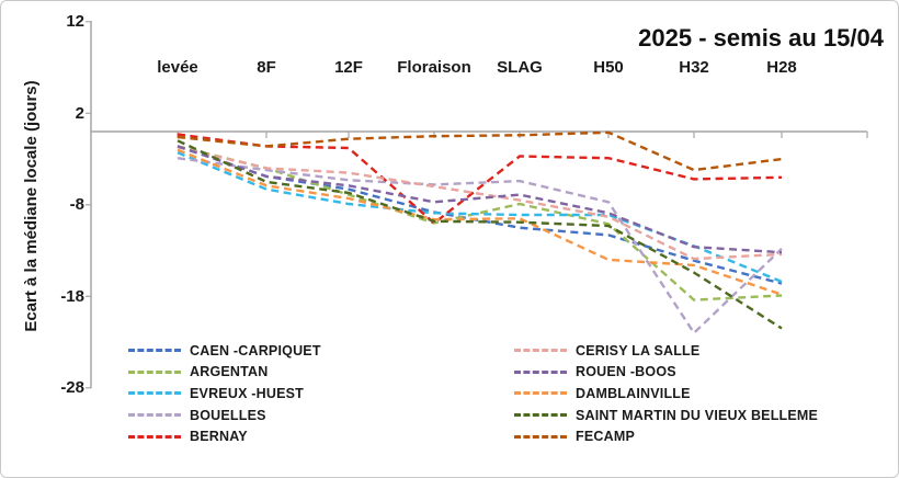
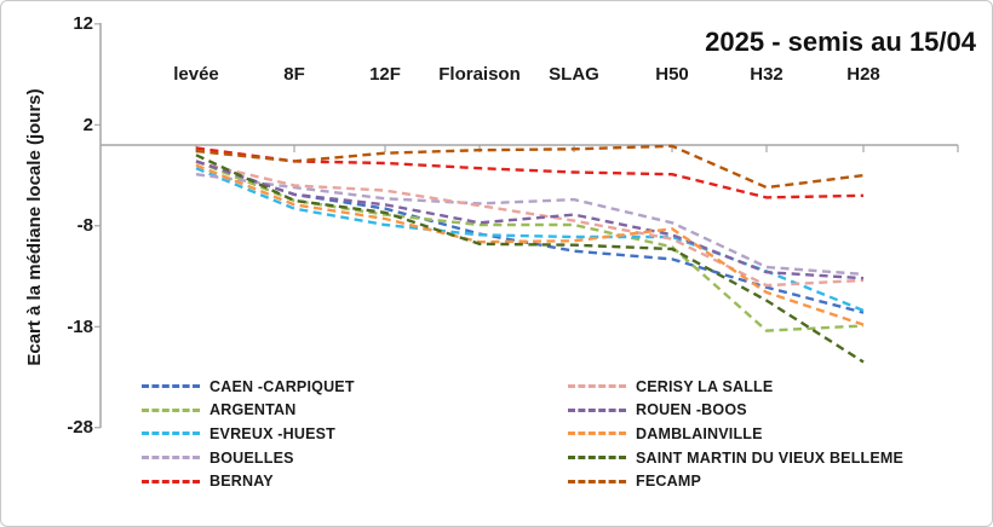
ARGENTAN/8F: -4 -> -6
ARGENTAN/Floraison: -10 -> -8
BERNAY/Floraison: -10 -> -2
DAMBLAINVILLE/H50: -14 -> -8
BOUELLES/H32: -22 -> -12
